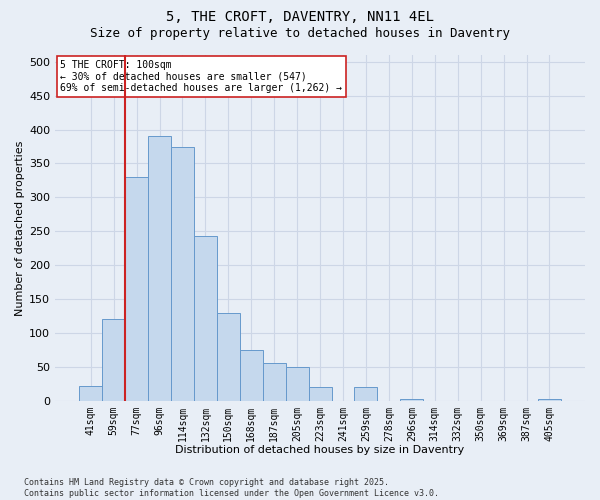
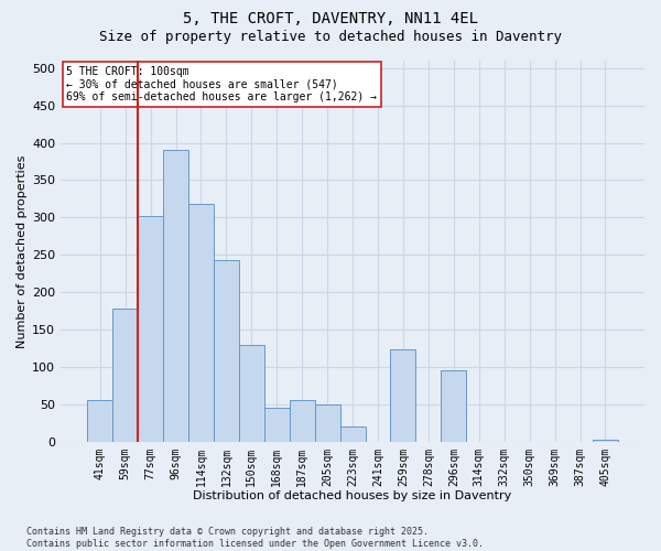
41sqm: 22 -> 56
59sqm: 120 -> 178
77sqm: 330 -> 302
114sqm: 375 -> 318
168sqm: 75 -> 46
259sqm: 20 -> 124
296sqm: 3 -> 96
